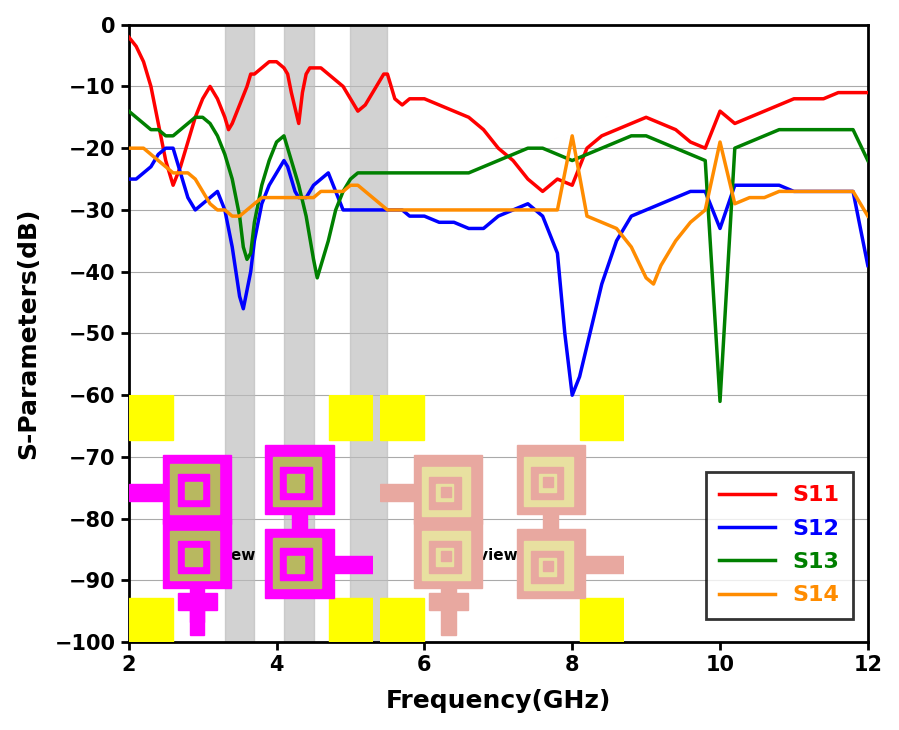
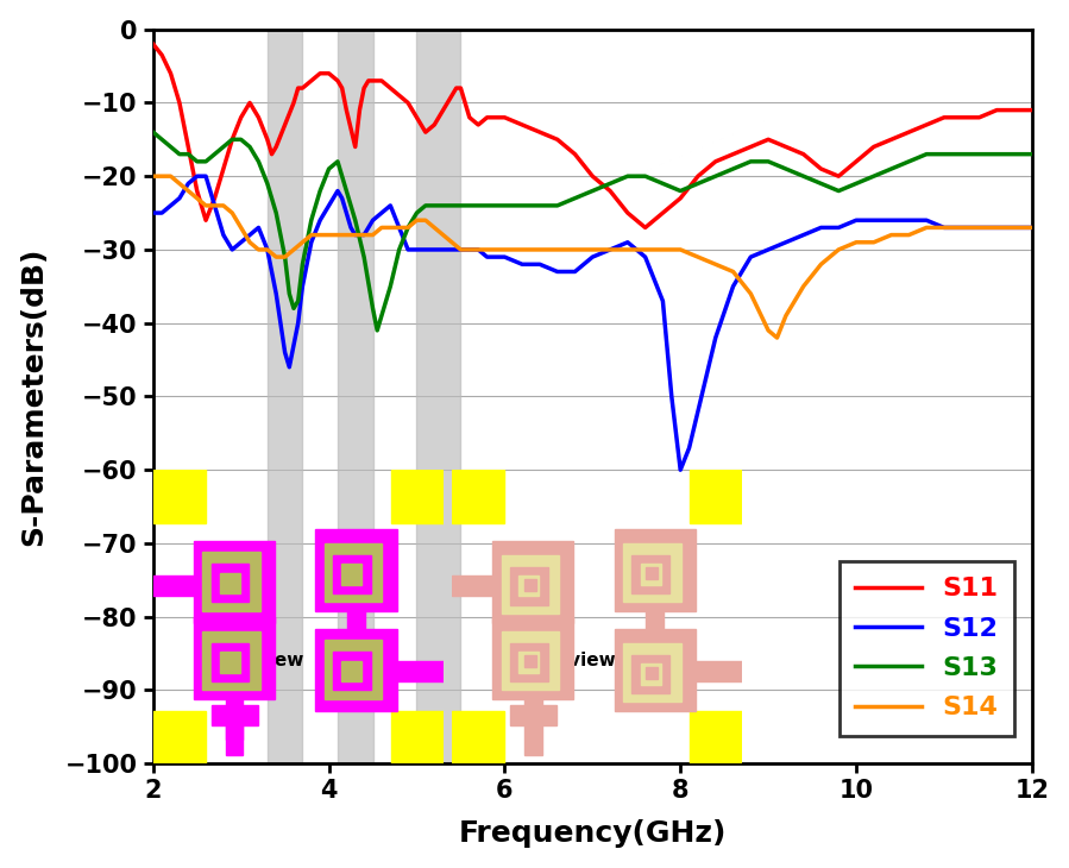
S11/8: -26.0 -> -23.0
S14/8: -18 -> -30
S11/10: -14.0 -> -18.0
S12/10: -33 -> -26
S13/10: -61 -> -21
S14/10: -19 -> -29
S12/12: -39 -> -27
S13/12: -22 -> -17
S14/12: -31 -> -27
